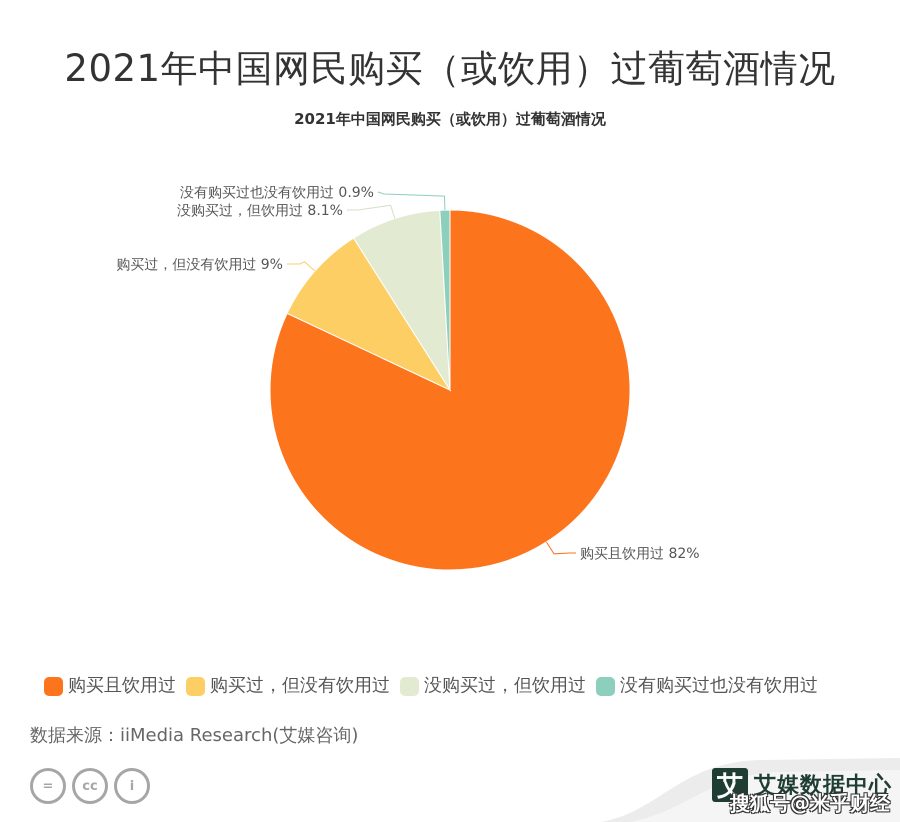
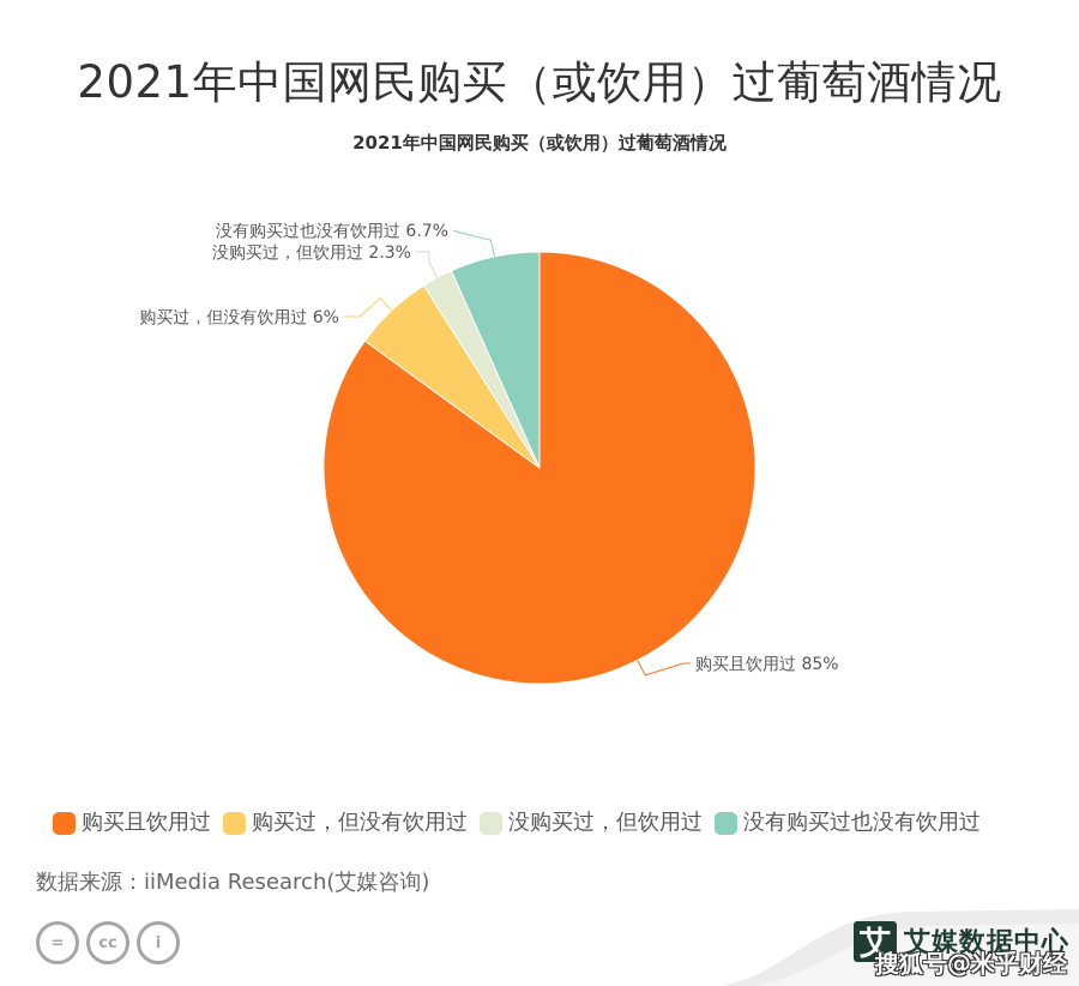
购买且饮用过: 82% -> 85%
购买过，但没有饮用过: 9% -> 6%
没购买过，但饮用过: 8.1% -> 2.3%
没有购买过也没有饮用过: 0.9% -> 6.7%
